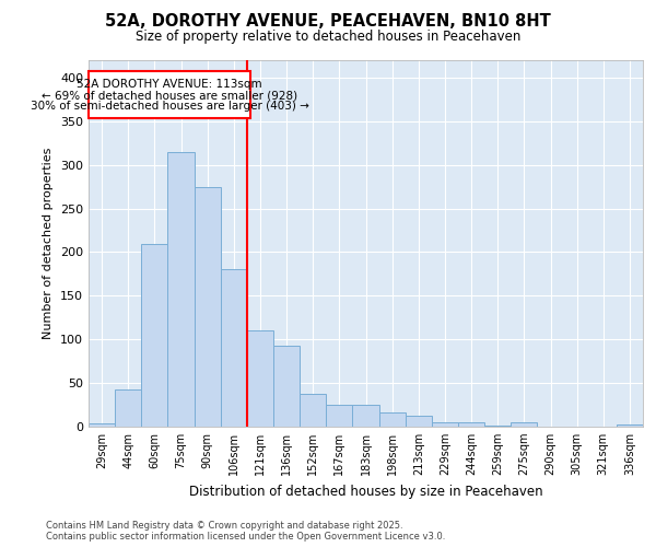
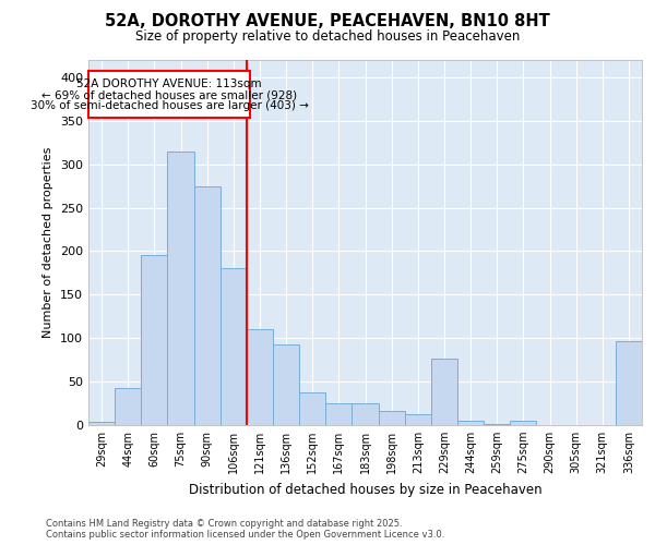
60sqm: 210 -> 196
229sqm: 5 -> 76
336sqm: 3 -> 96
